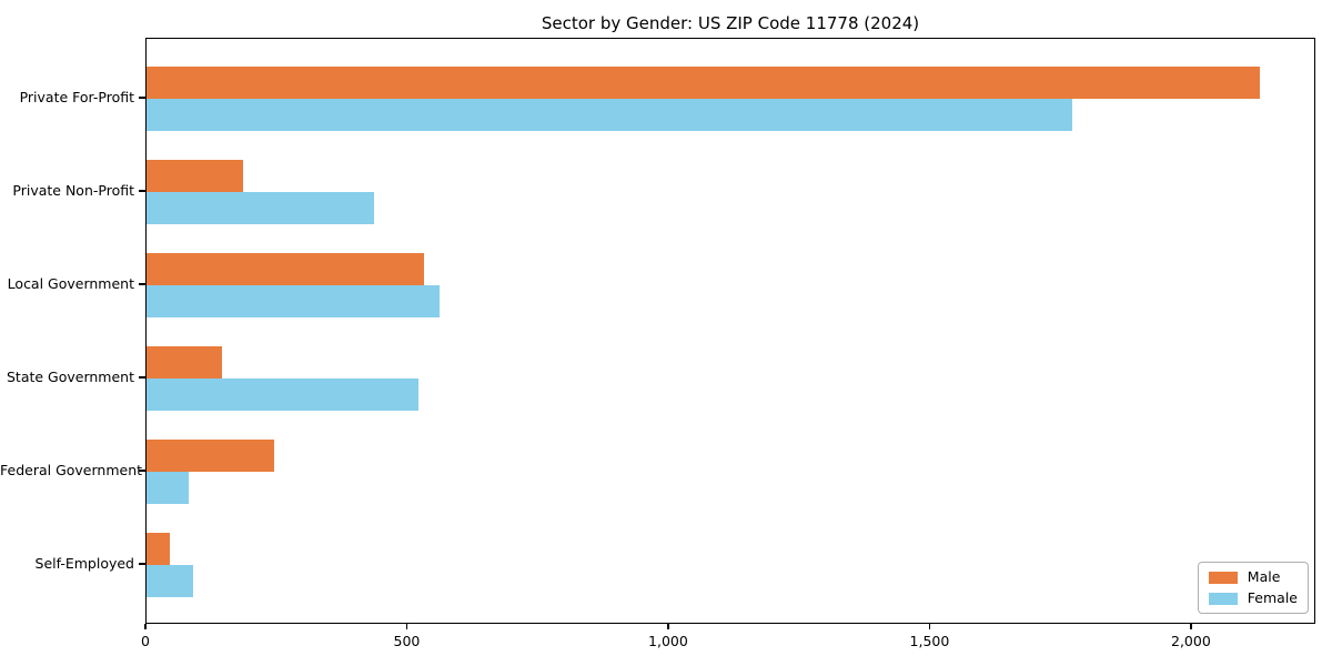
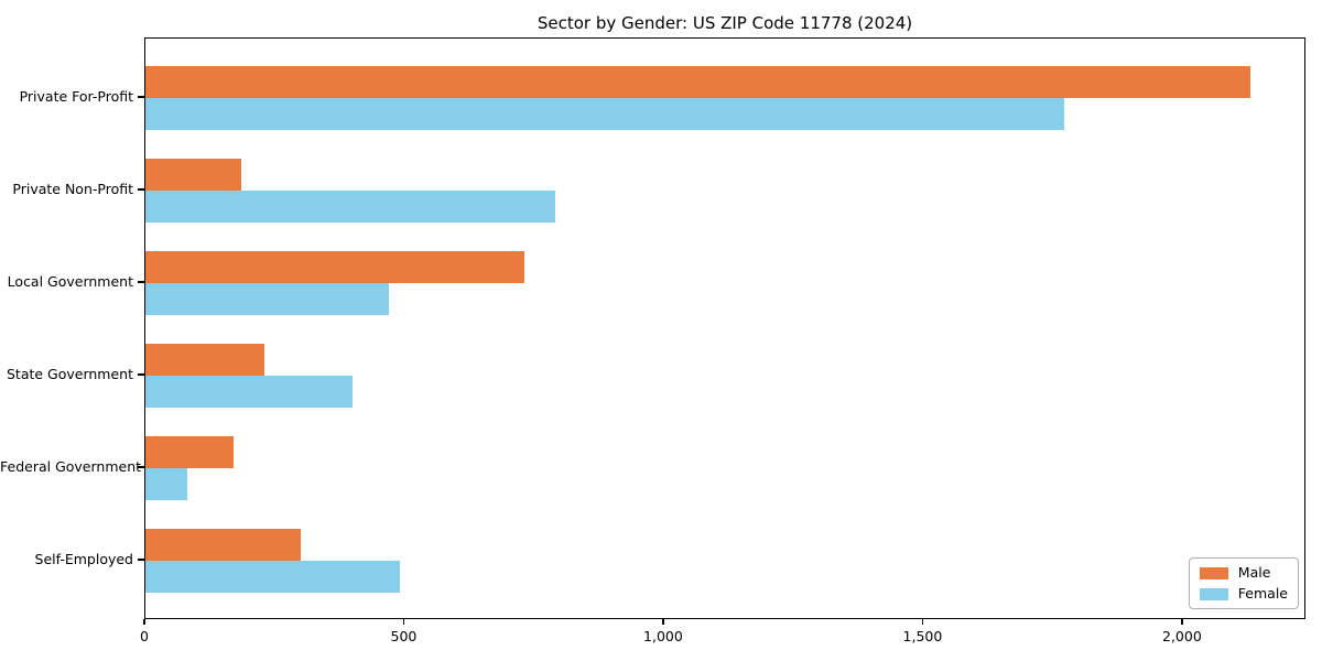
Female/Private Non-Profit: 440 -> 790
Male/Local Government: 530 -> 730
Female/Local Government: 560 -> 470
Male/State Government: 140 -> 230
Female/State Government: 520 -> 400
Male/Federal Government: 240 -> 170
Male/Self-Employed: 40 -> 300
Female/Self-Employed: 90 -> 490
